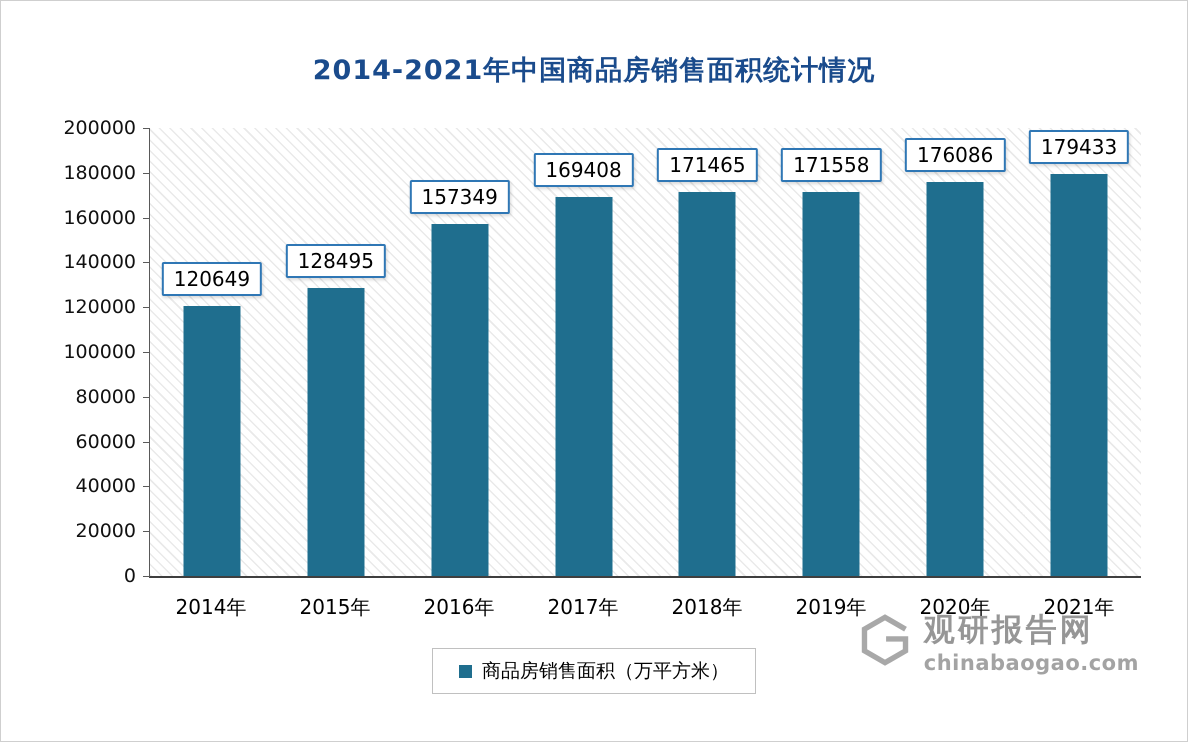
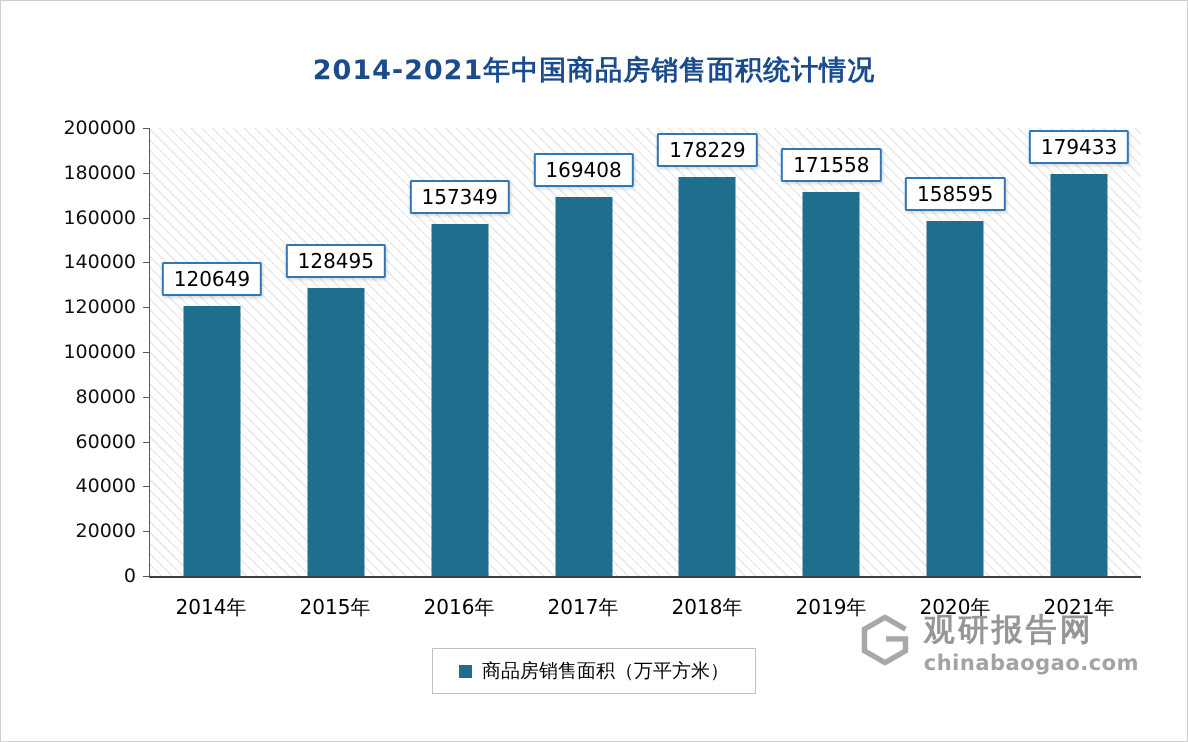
2018年: 171465 -> 178229
2020年: 176086 -> 158595
